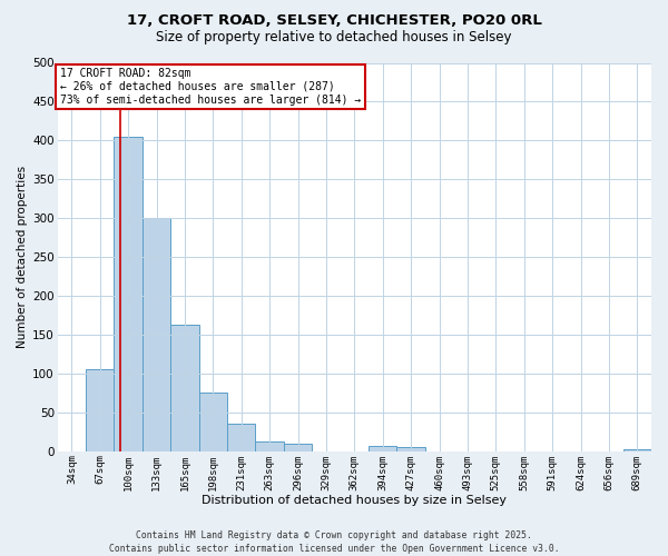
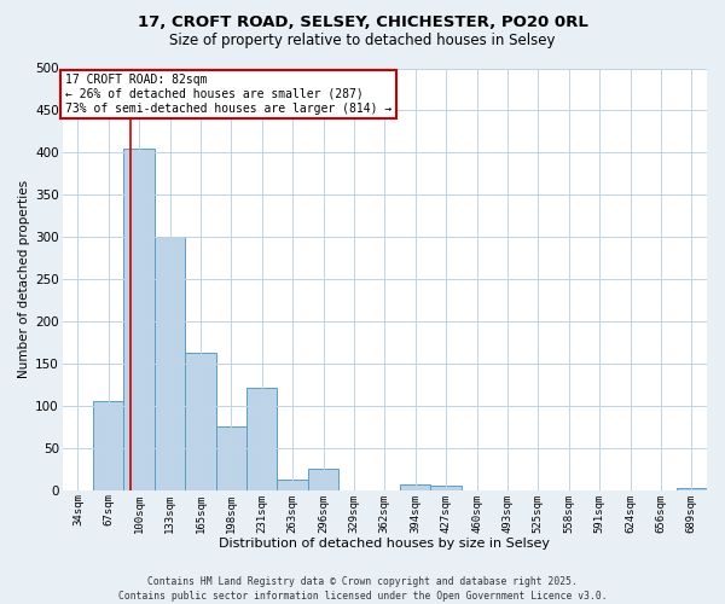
231sqm: 35 -> 122
296sqm: 10 -> 26
